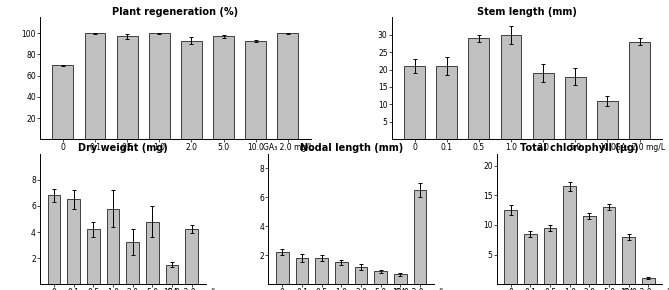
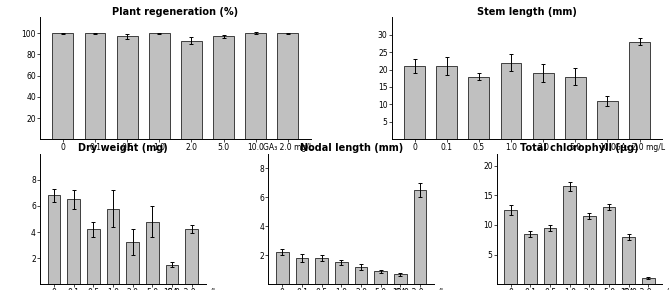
Plant regeneration (%)/0: 70 -> 100
Plant regeneration (%)/10.0: 93 -> 100
Stem length (mm)/0.5: 29 -> 18
Stem length (mm)/1.0: 30 -> 22
